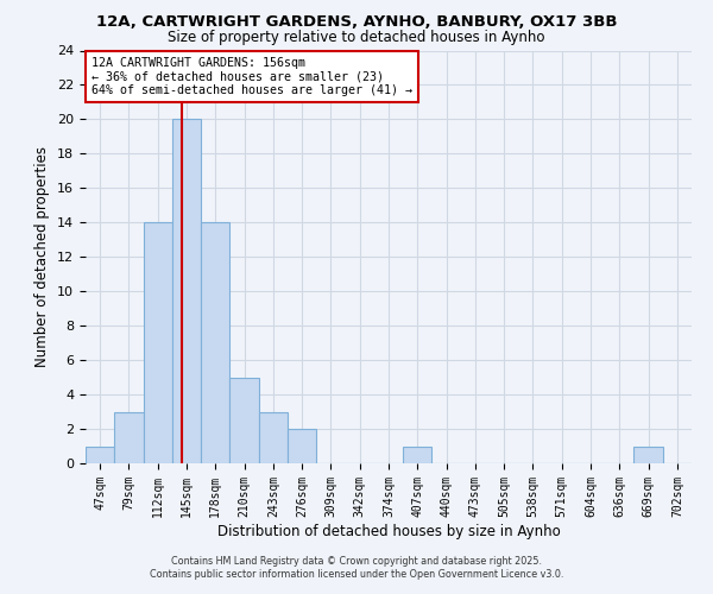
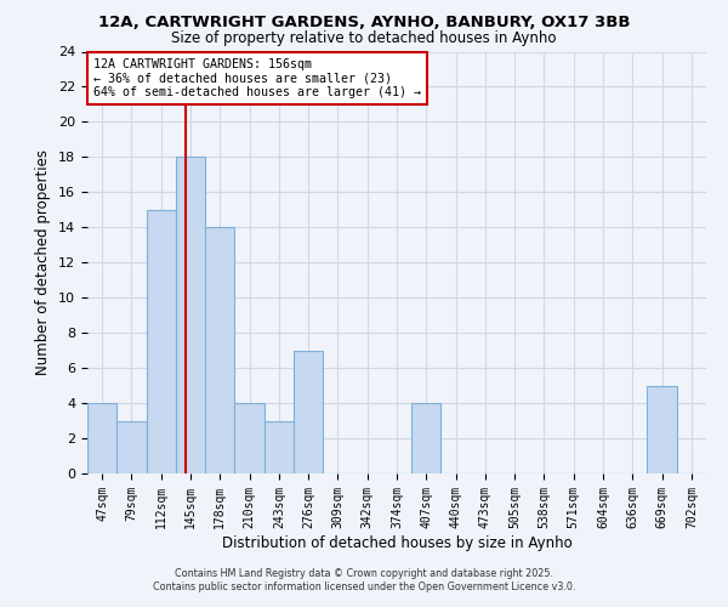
47sqm: 1 -> 4
112sqm: 14 -> 15
145sqm: 20 -> 18
210sqm: 5 -> 4
276sqm: 2 -> 7
407sqm: 1 -> 4
669sqm: 1 -> 5
